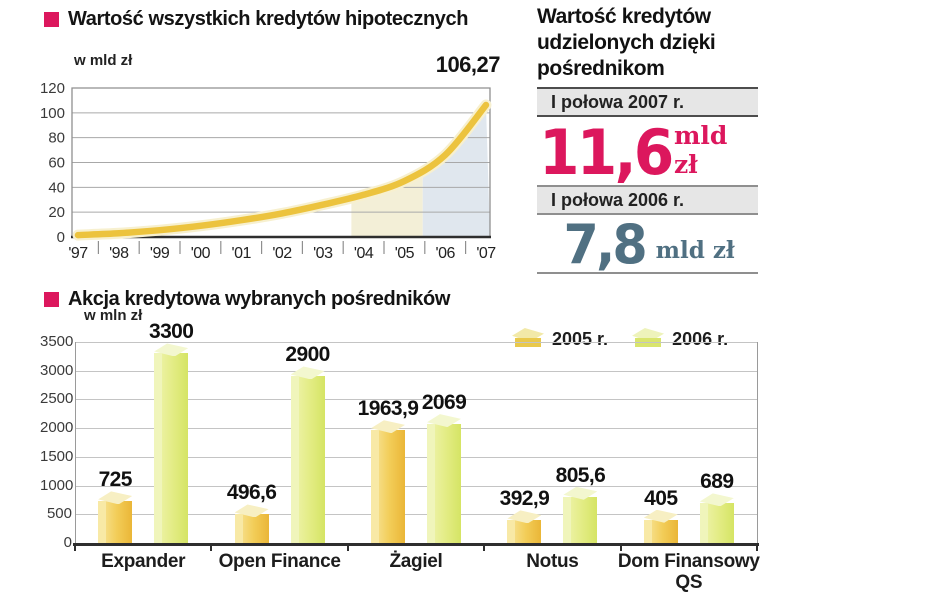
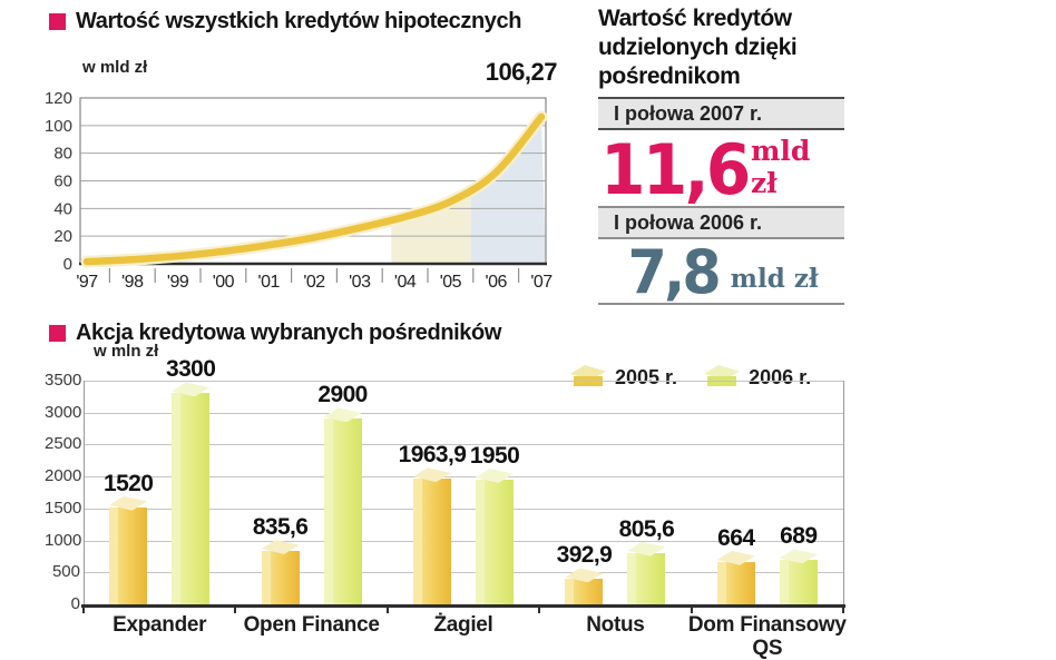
Akcja kredytowa wybranych pośredników/2005 r./Expander: 725 -> 1520
Akcja kredytowa wybranych pośredników/2005 r./Open Finance: 496,6 -> 835,6
Akcja kredytowa wybranych pośredników/2006 r./Żagiel: 2069 -> 1950
Akcja kredytowa wybranych pośredników/2005 r./Dom Finansowy QS: 405 -> 664
